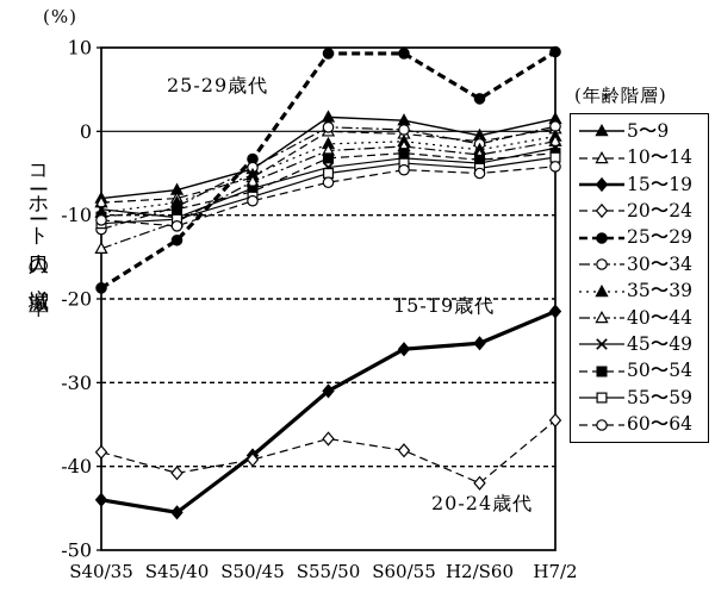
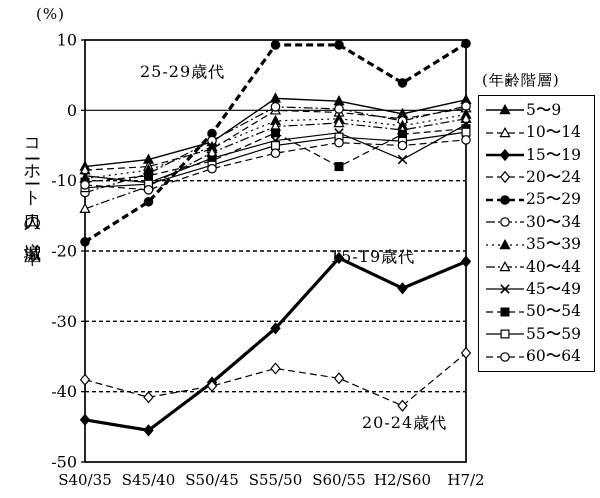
15〜19/S60/55: -26 -> -21
50〜54/S60/55: -3 -> -8
45〜49/H2/S60: -4 -> -7
